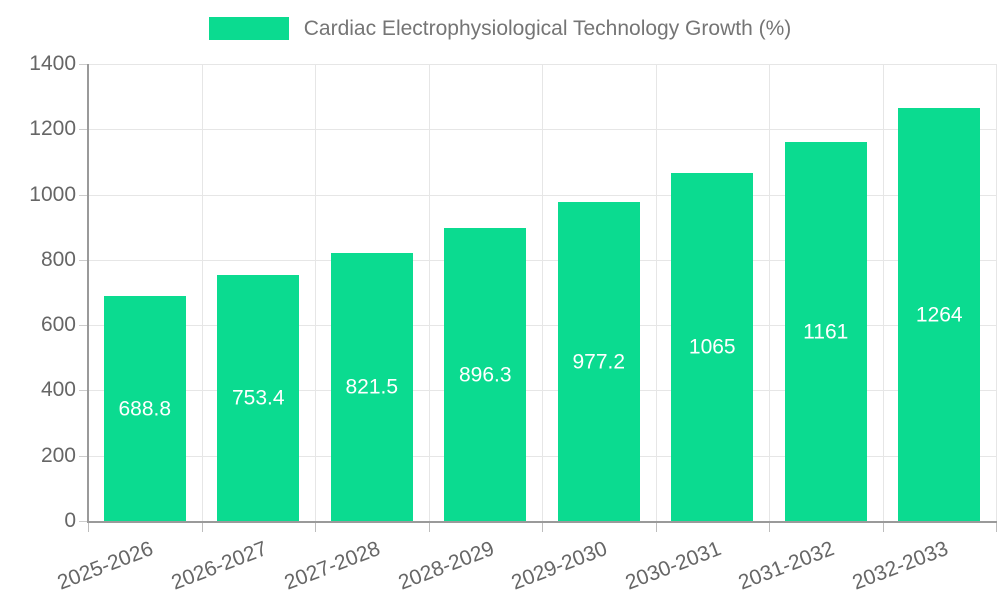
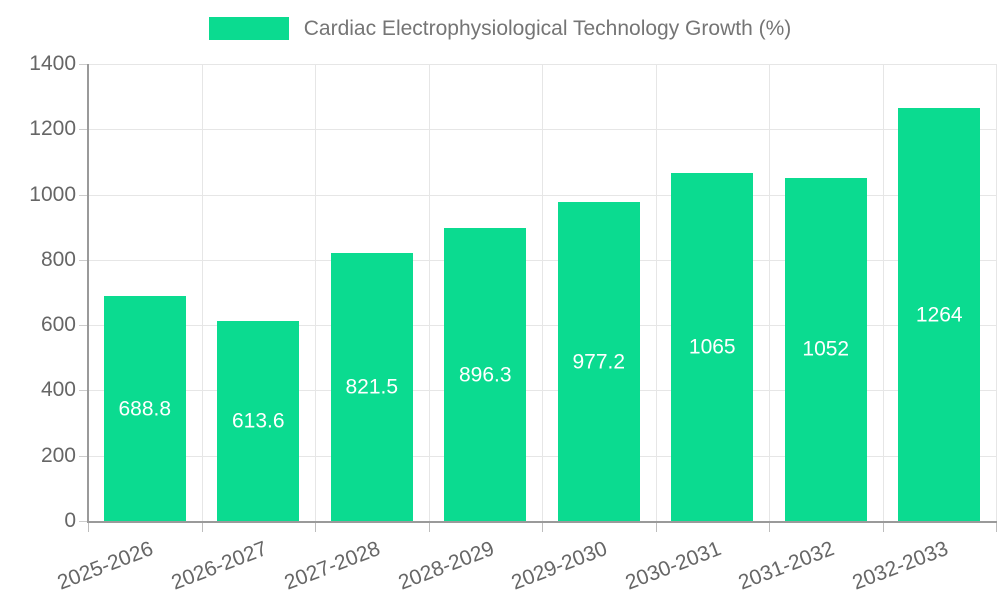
2026-2027: 753.4 -> 613.6
2031-2032: 1161 -> 1052
